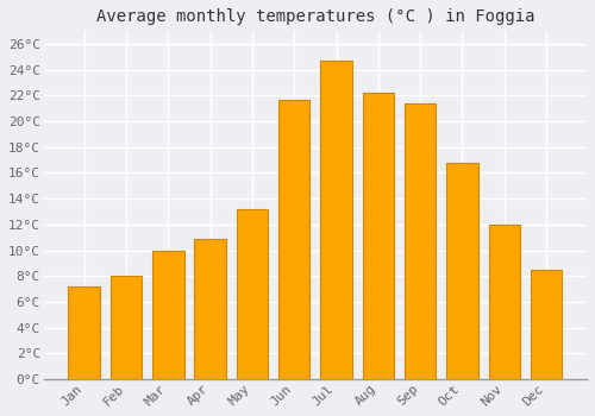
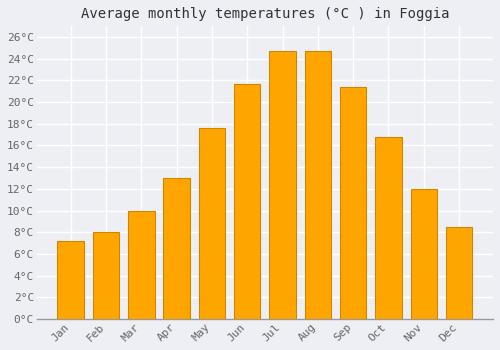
Apr: 10.9°C -> 13.0°C
May: 13.2°C -> 17.6°C
Aug: 22.2°C -> 24.7°C
